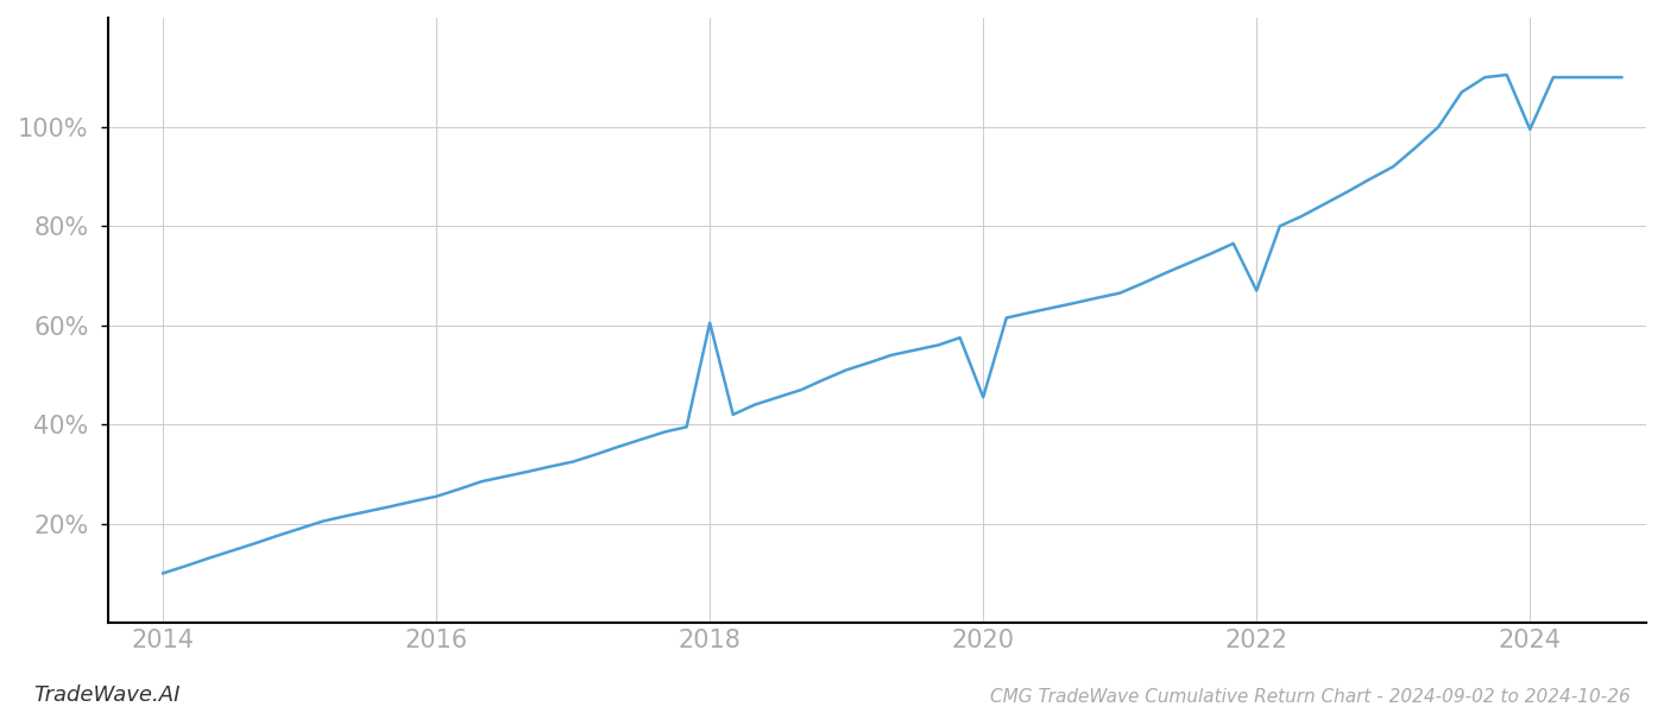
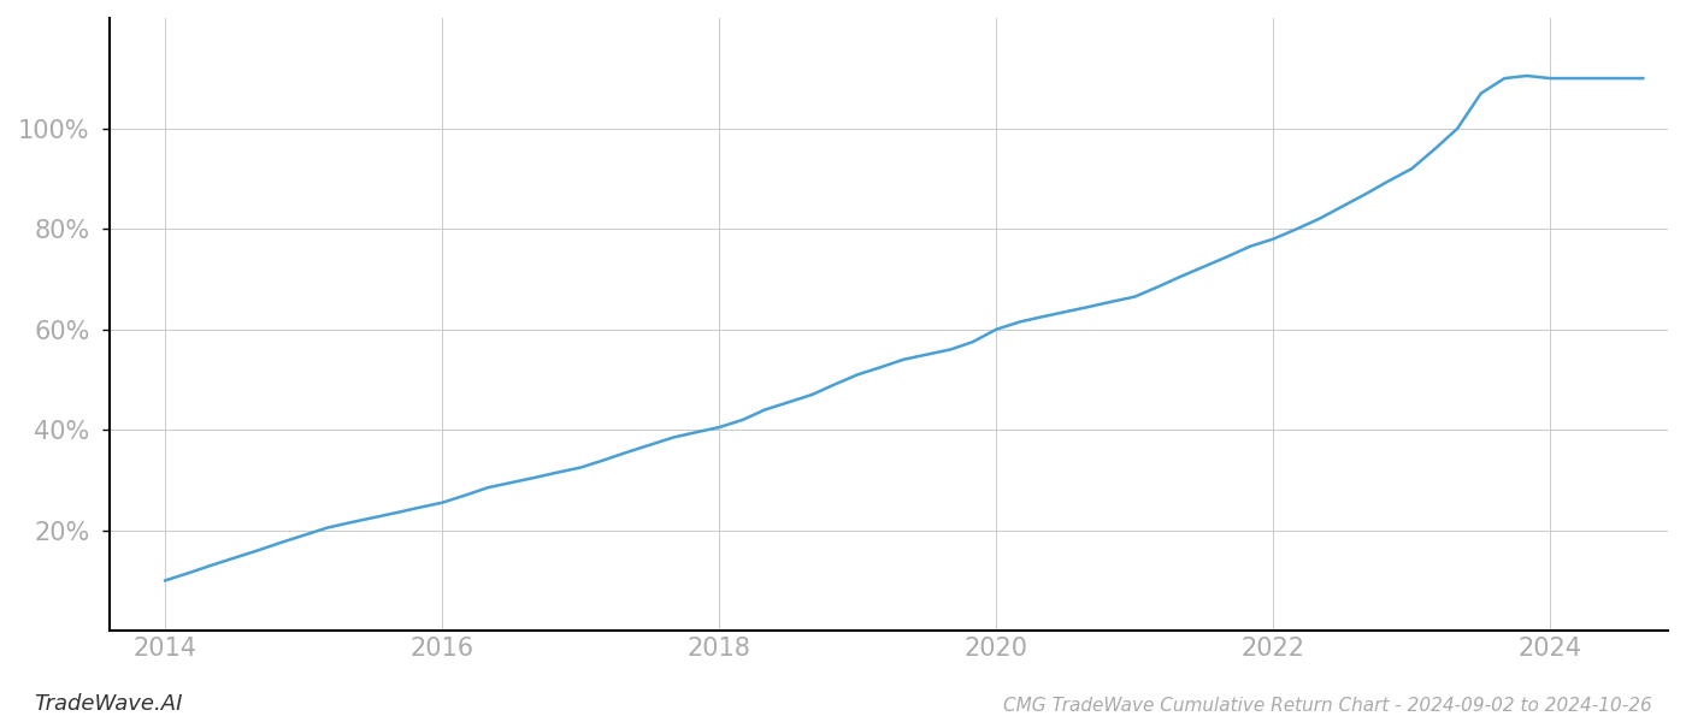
2018: 60.5% -> 40.5%
2020: 45.5% -> 60.0%
2022: 67.0% -> 78.0%
2024: 99.5% -> 110.0%
